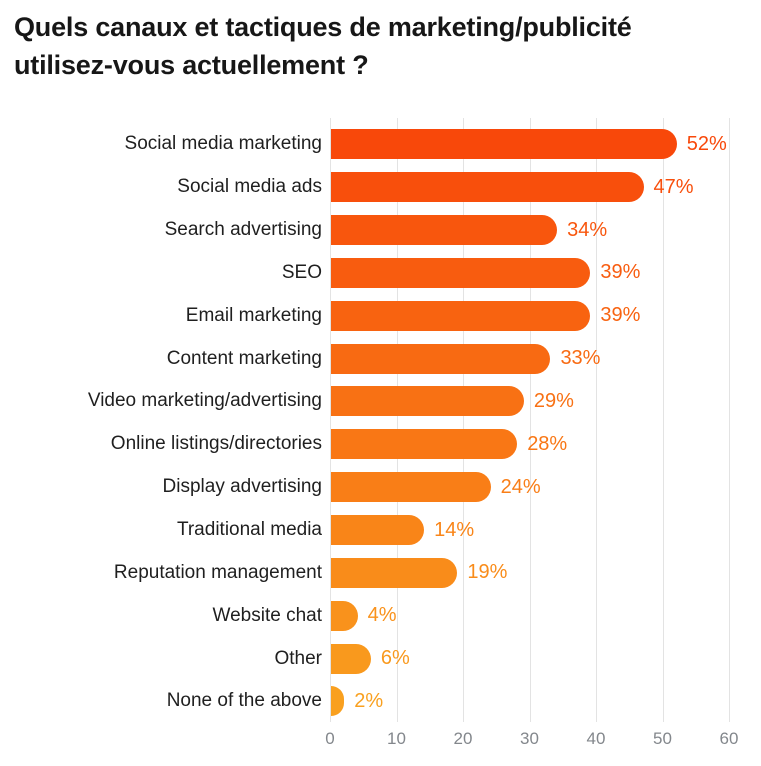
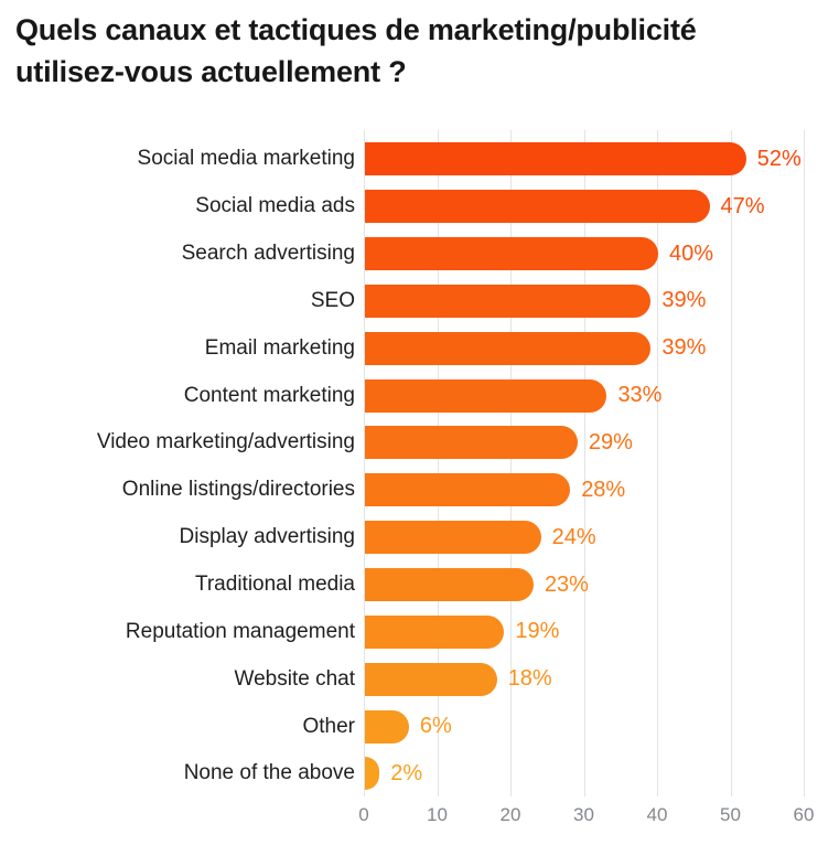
Search advertising: 34% -> 40%
Traditional media: 14% -> 23%
Website chat: 4% -> 18%
